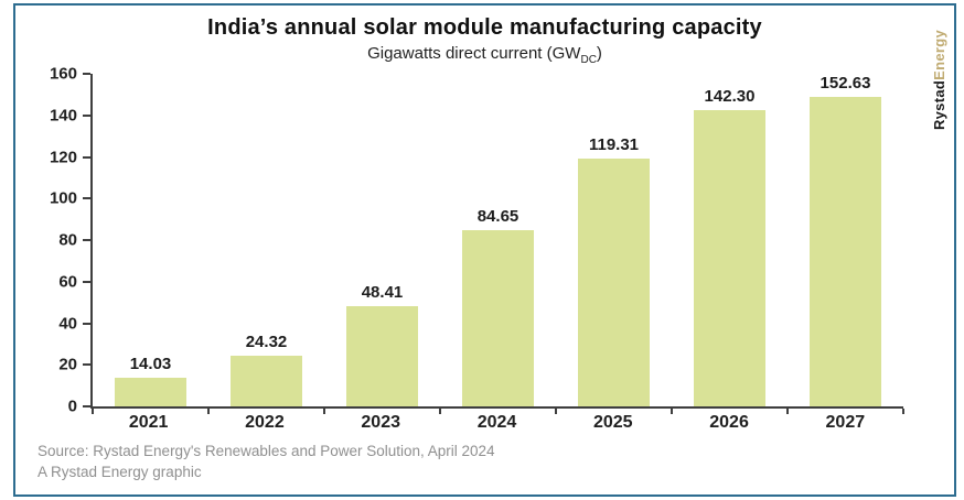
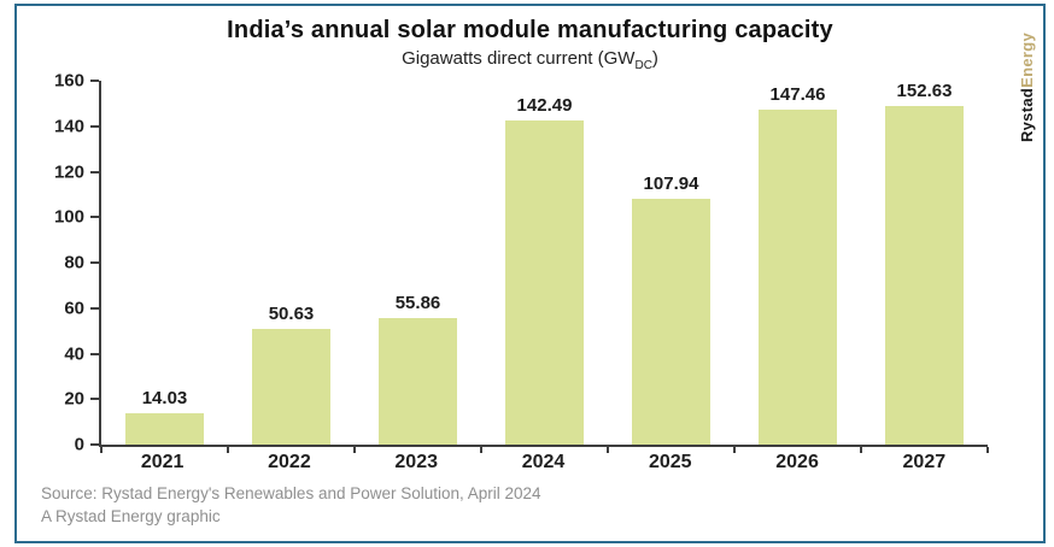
2022: 24.32 -> 50.63
2023: 48.41 -> 55.86
2024: 84.65 -> 142.49
2025: 119.31 -> 107.94
2026: 142.30 -> 147.46
